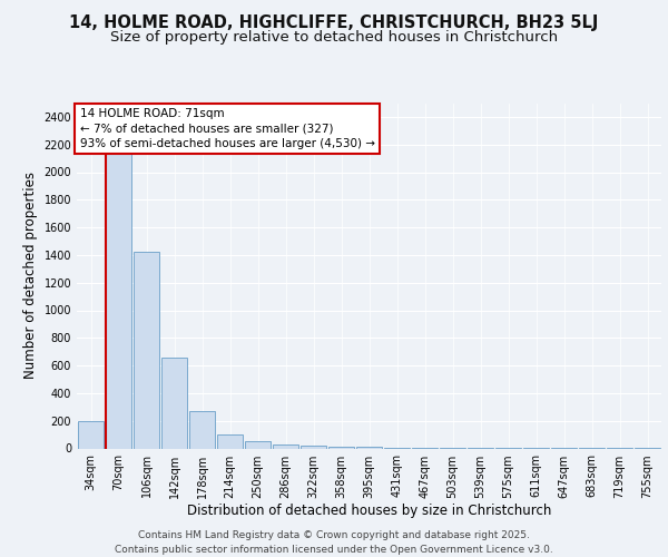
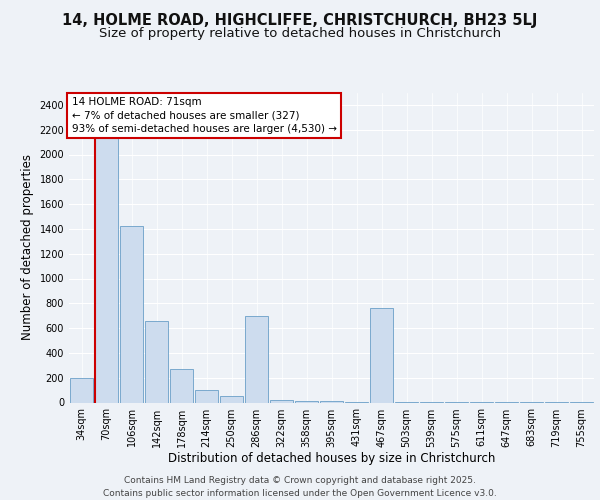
286sqm: 30 -> 700
467sqm: 0 -> 760
